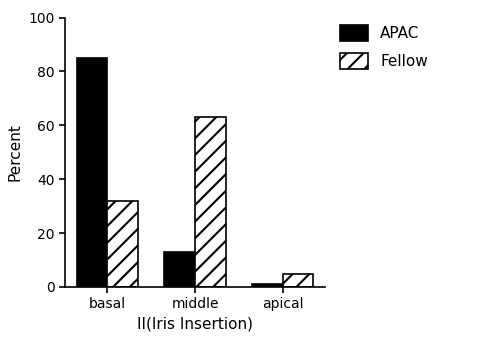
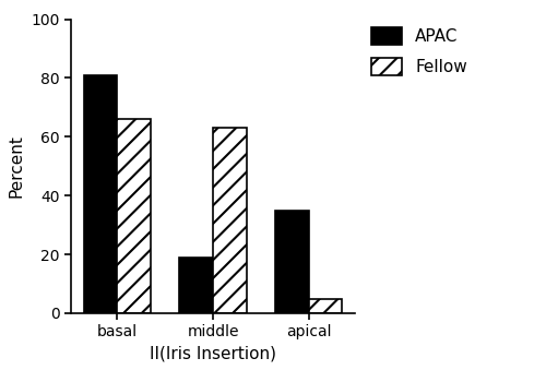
APAC/basal: 85 -> 81
Fellow/basal: 32 -> 66
APAC/middle: 13 -> 19
APAC/apical: 1 -> 35
